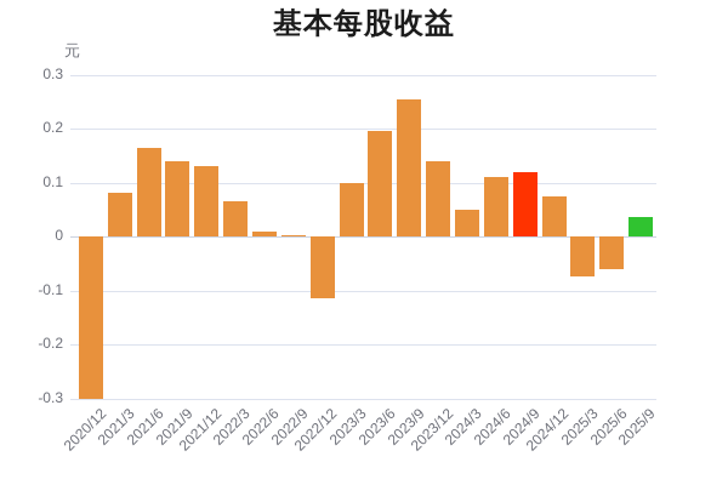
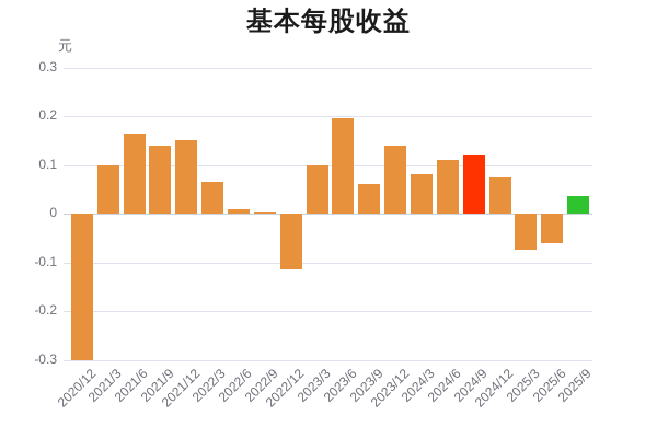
2021/3: 0.08 -> 0.10
2021/12: 0.13 -> 0.15
2023/9: 0.26 -> 0.06
2024/3: 0.05 -> 0.08
